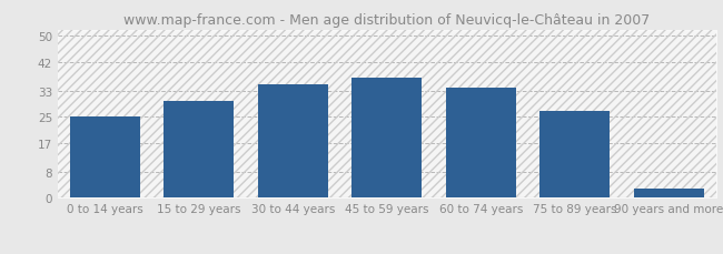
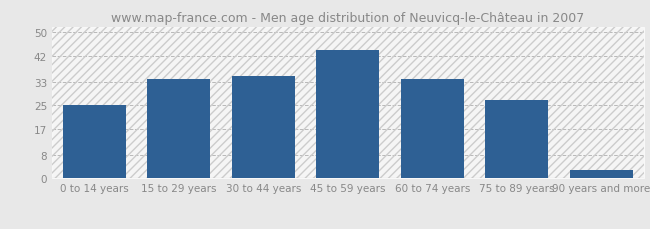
15 to 29 years: 30 -> 34
45 to 59 years: 37 -> 44
